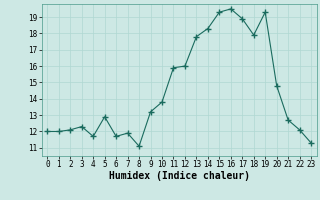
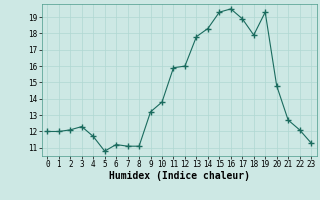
5: 12.9 -> 10.8
6: 11.7 -> 11.2
7: 11.9 -> 11.1
